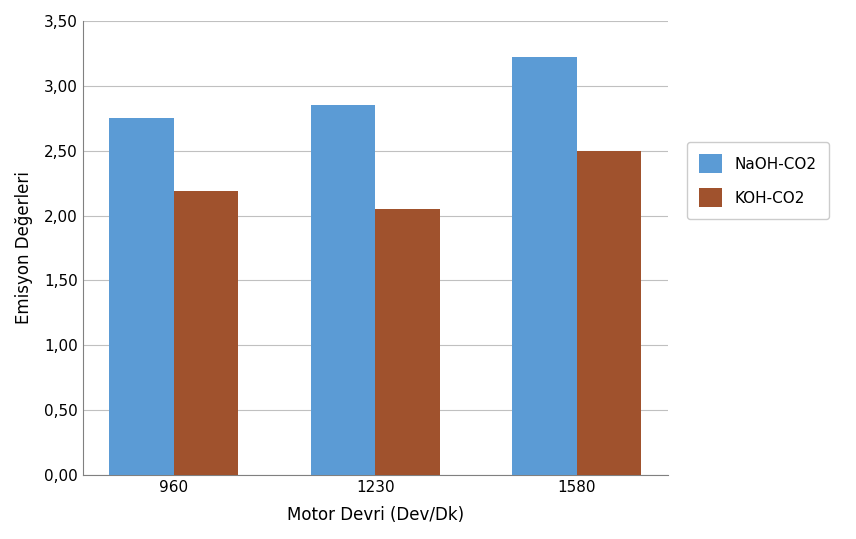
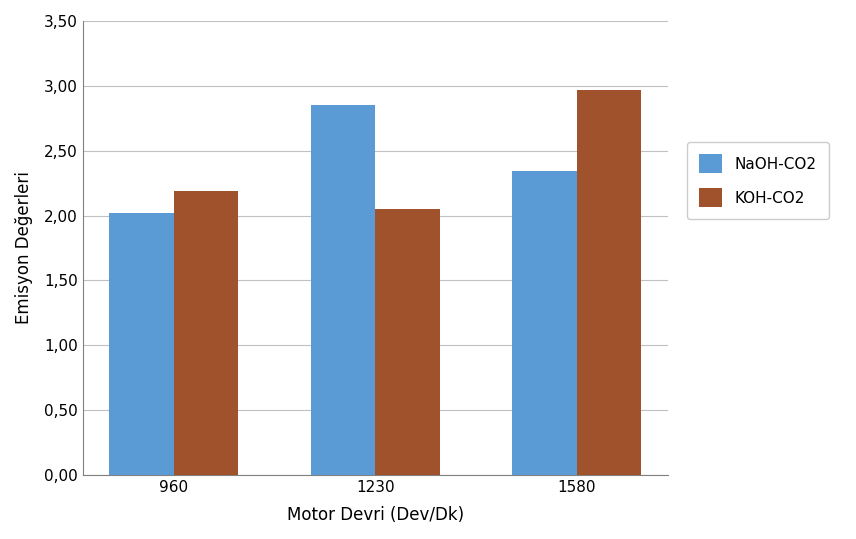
NaOH-CO2/960: 2,75 -> 2,02
NaOH-CO2/1580: 3,22 -> 2,34
KOH-CO2/1580: 2,50 -> 2,97
